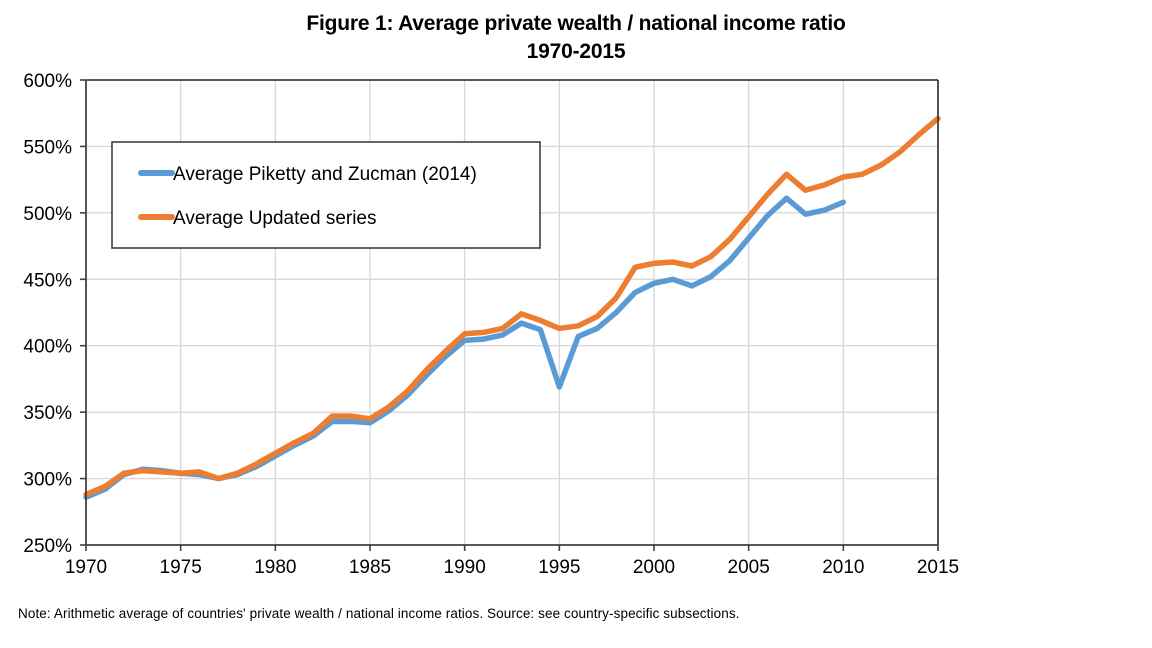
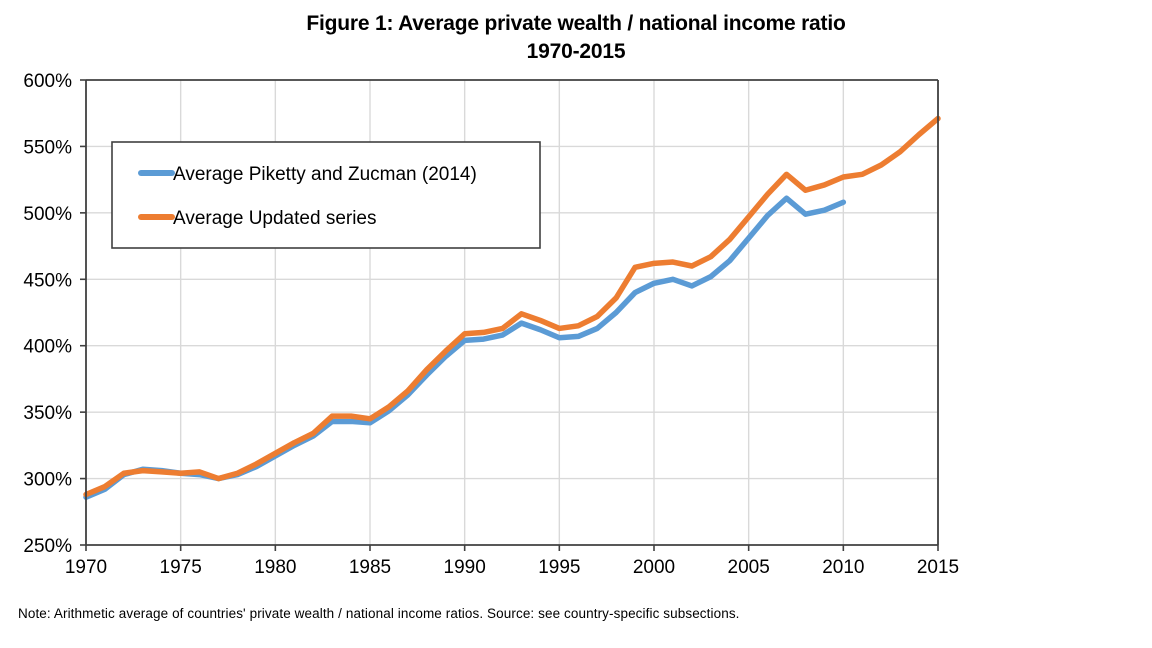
Average Piketty and Zucman (2014)/1995: 369% -> 406%
